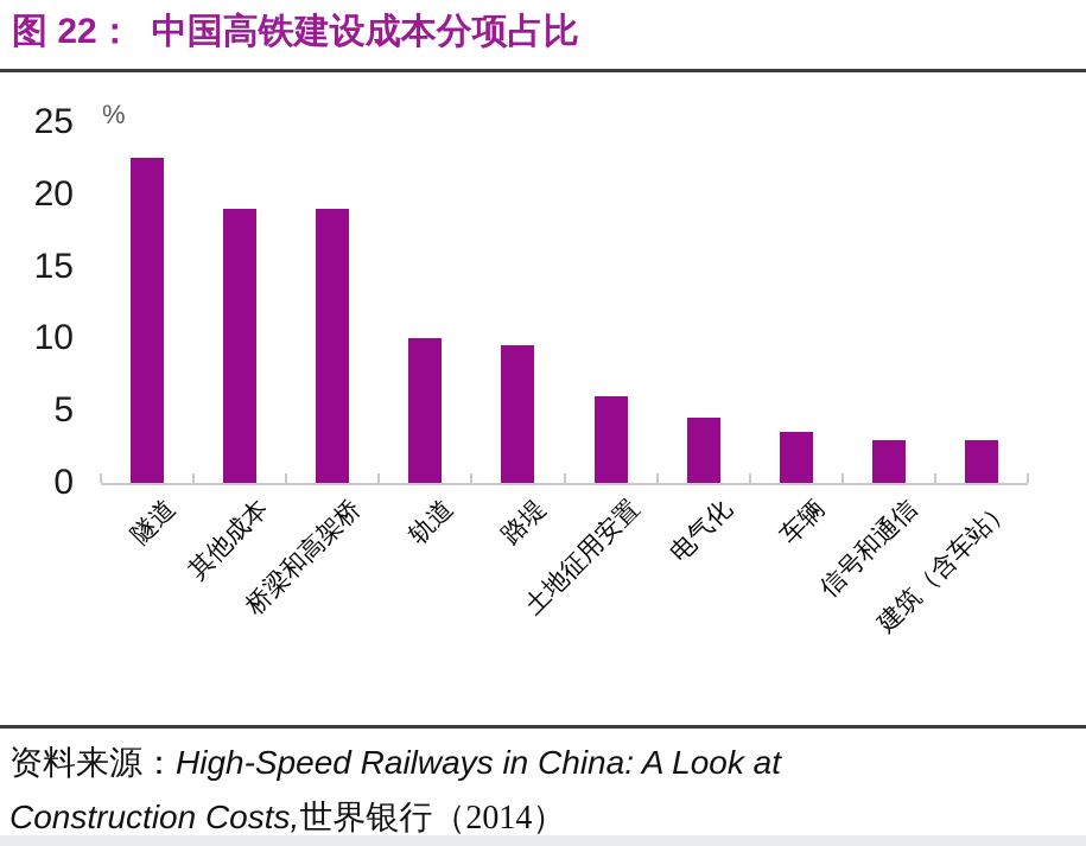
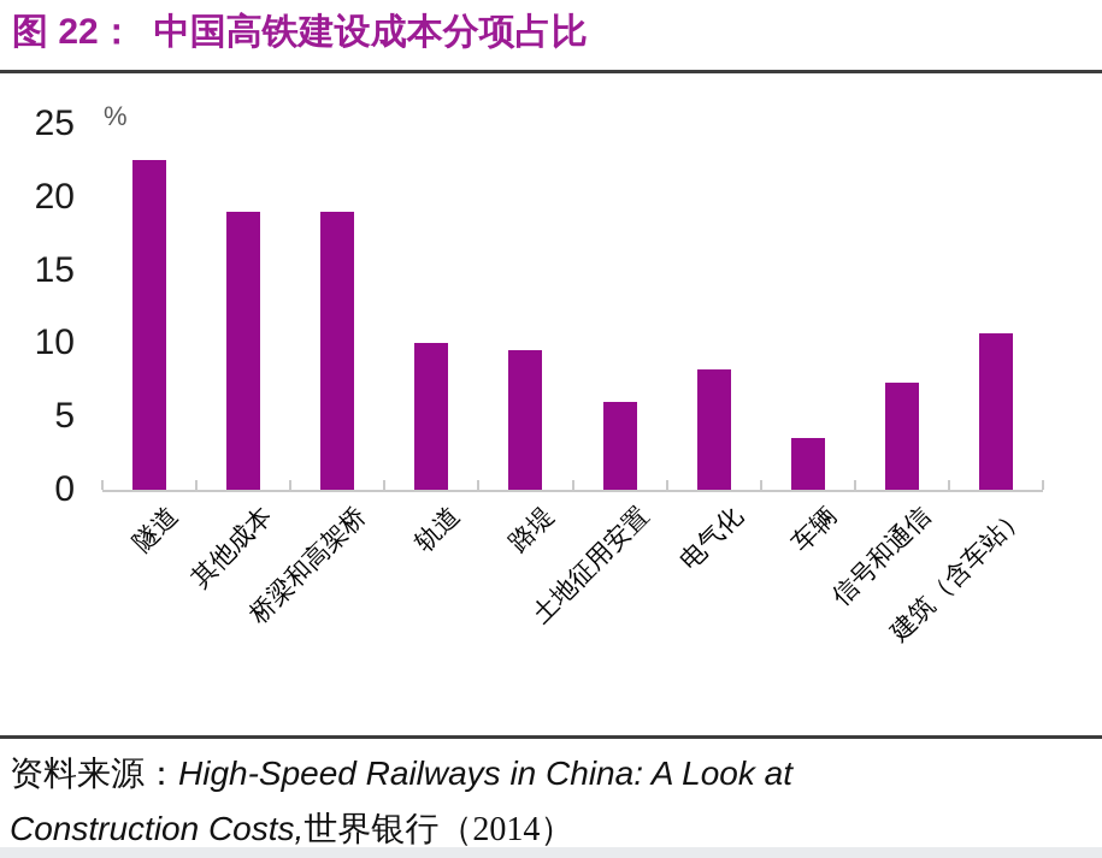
电气化: 4.5 -> 8.2
信号和通信: 3.0 -> 7.3
建筑（含车站）: 3.0 -> 10.7
